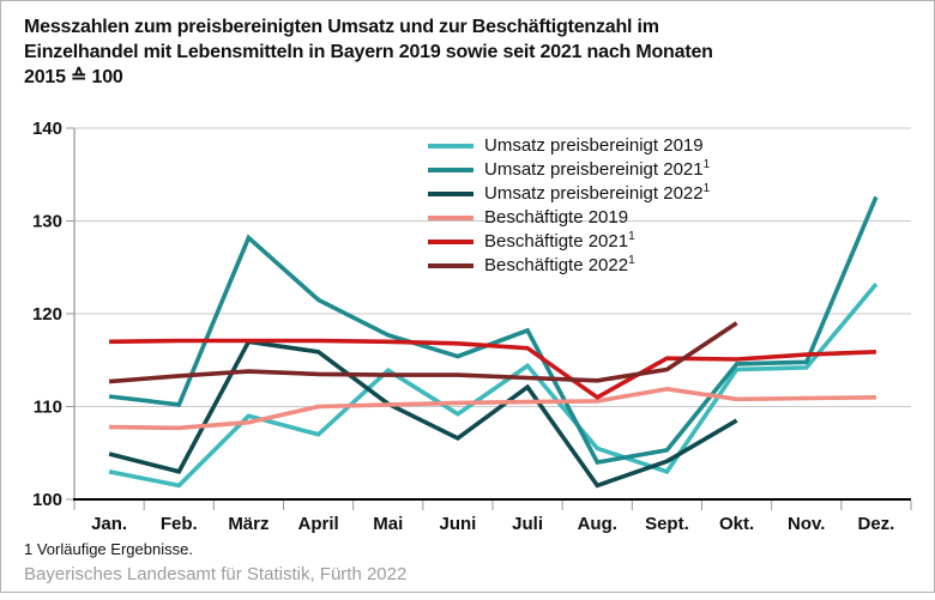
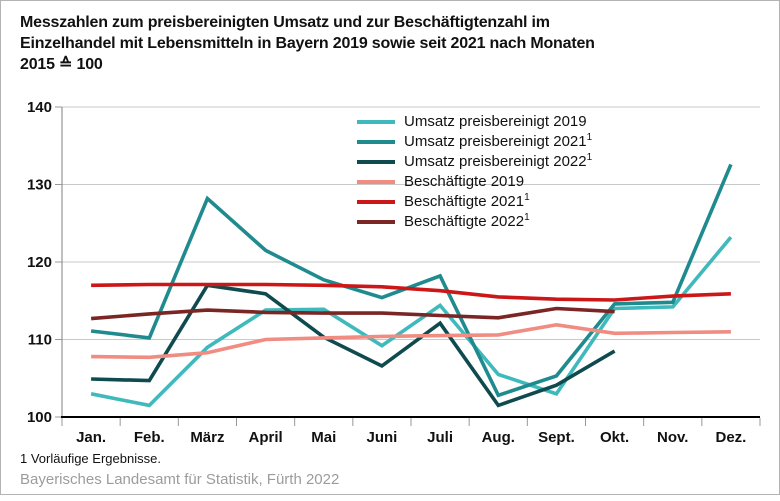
Umsatz preisbereinigt 2022/Feb.: 103 -> 105
Umsatz preisbereinigt 2019/April: 107 -> 114
Umsatz preisbereinigt 2021/Aug.: 104 -> 103
Beschäftigte 2021/Aug.: 111 -> 116
Beschäftigte 2022/Okt.: 119 -> 114
